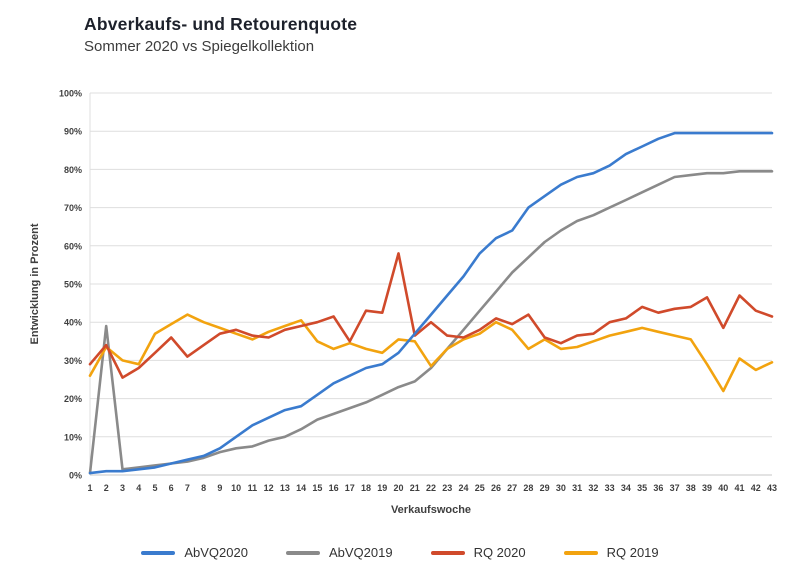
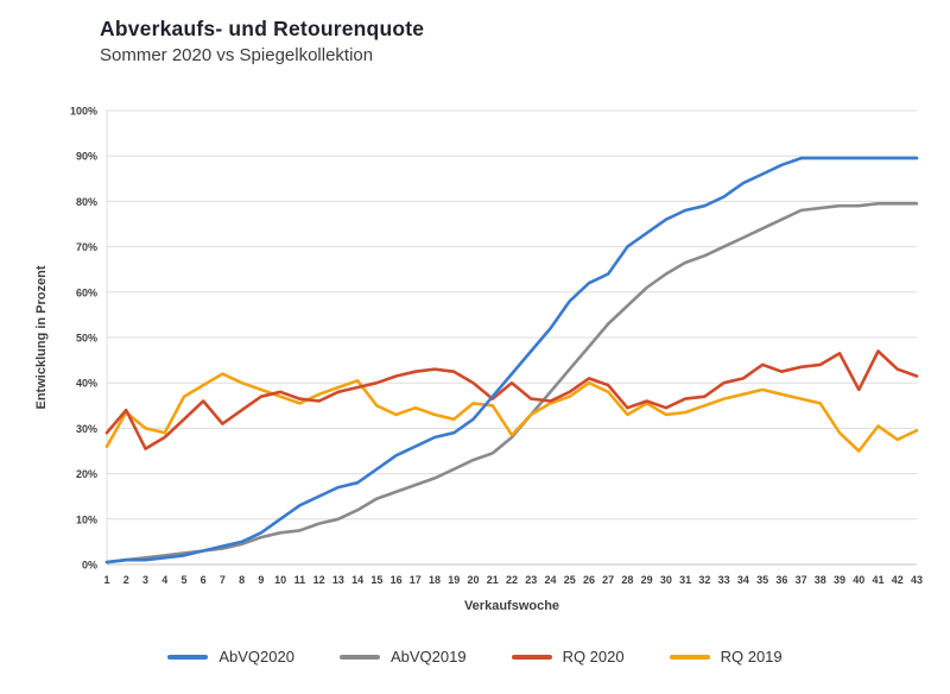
AbVQ2019/2: 39% -> 1%
RQ 2020/17: 35% -> 42%
RQ 2020/20: 58% -> 40%
RQ 2020/28: 42% -> 34%
RQ 2019/40: 22% -> 25%
